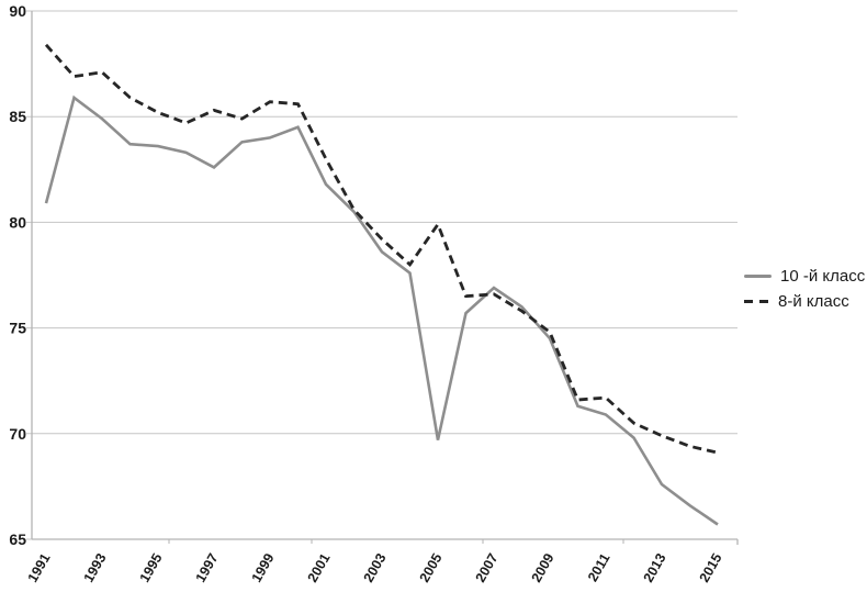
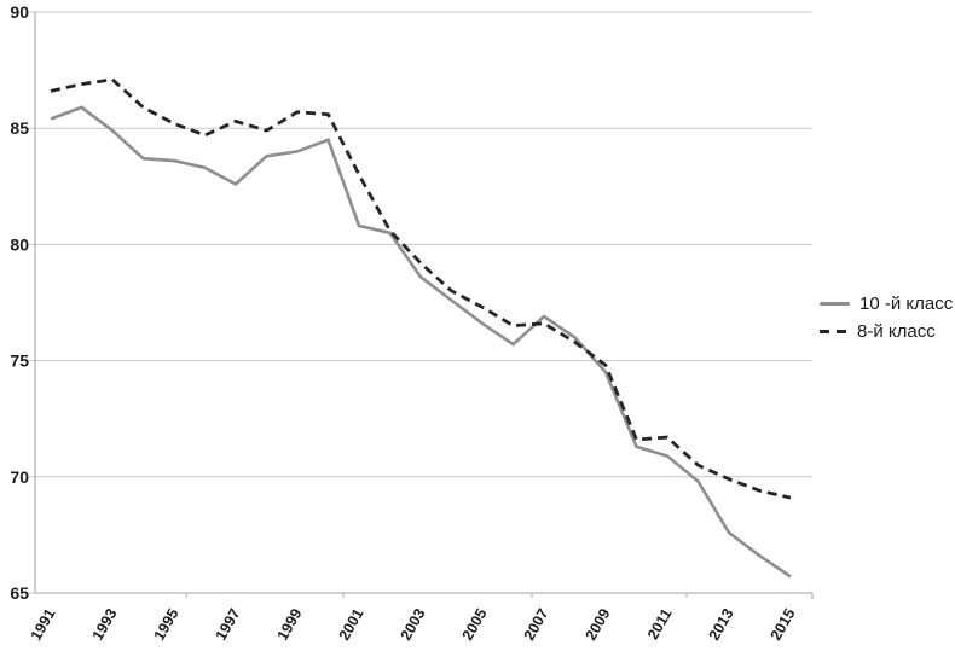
10 -й класс/1991: 80.9 -> 85.4
8-й класс/1991: 88.4 -> 86.6
10 -й класс/2001: 81.8 -> 80.8
10 -й класс/2005: 69.7 -> 76.6
8-й класс/2005: 79.9 -> 77.3
